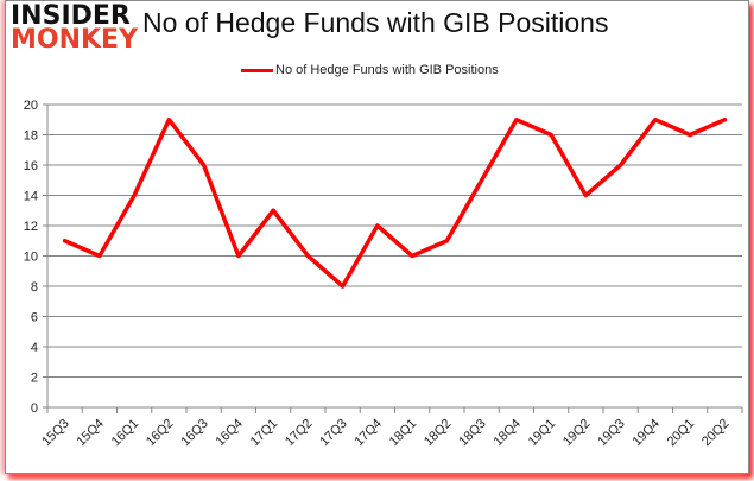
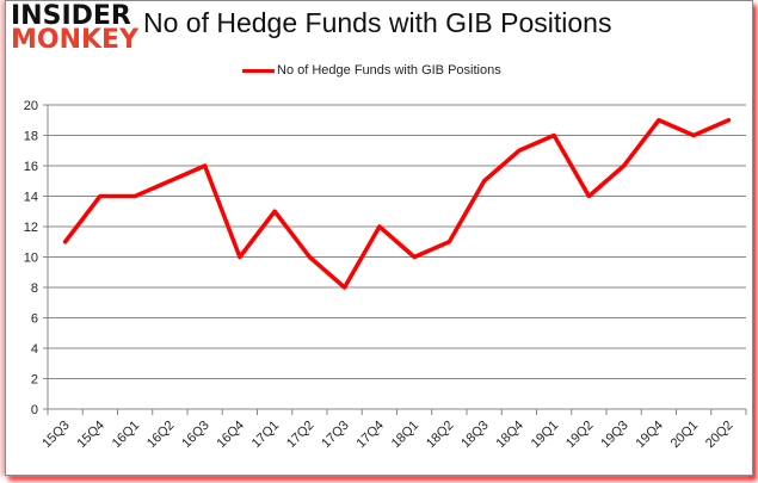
15Q4: 10 -> 14
16Q2: 19 -> 15
18Q4: 19 -> 17
